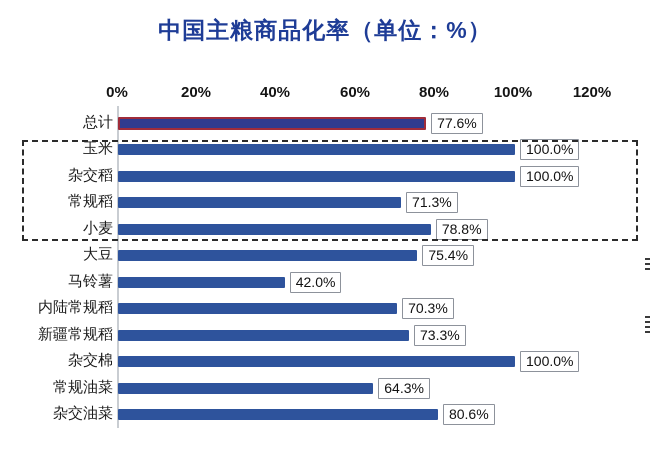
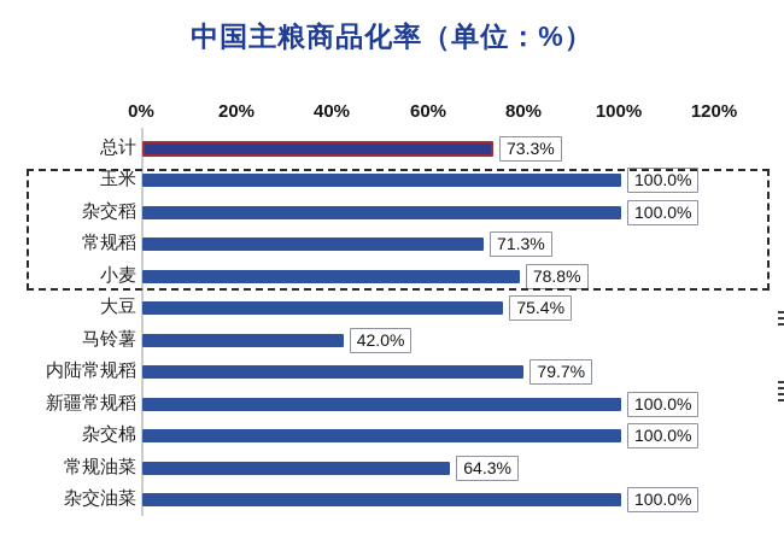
总计: 77.6% -> 73.3%
内陆常规稻: 70.3% -> 79.7%
新疆常规稻: 73.3% -> 100.0%
杂交油菜: 80.6% -> 100.0%
